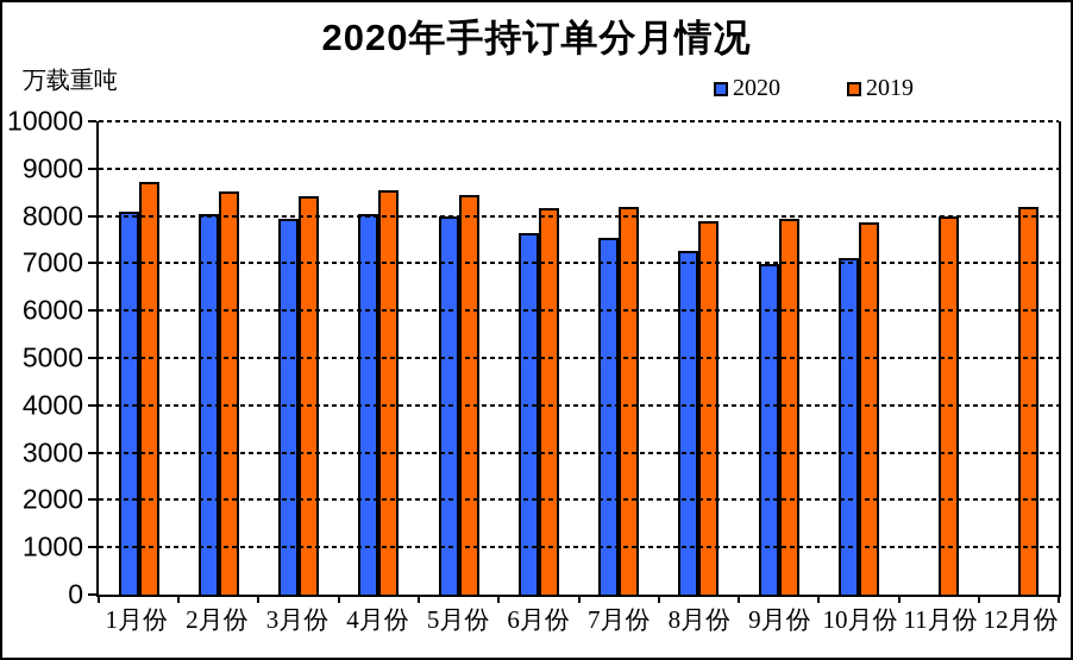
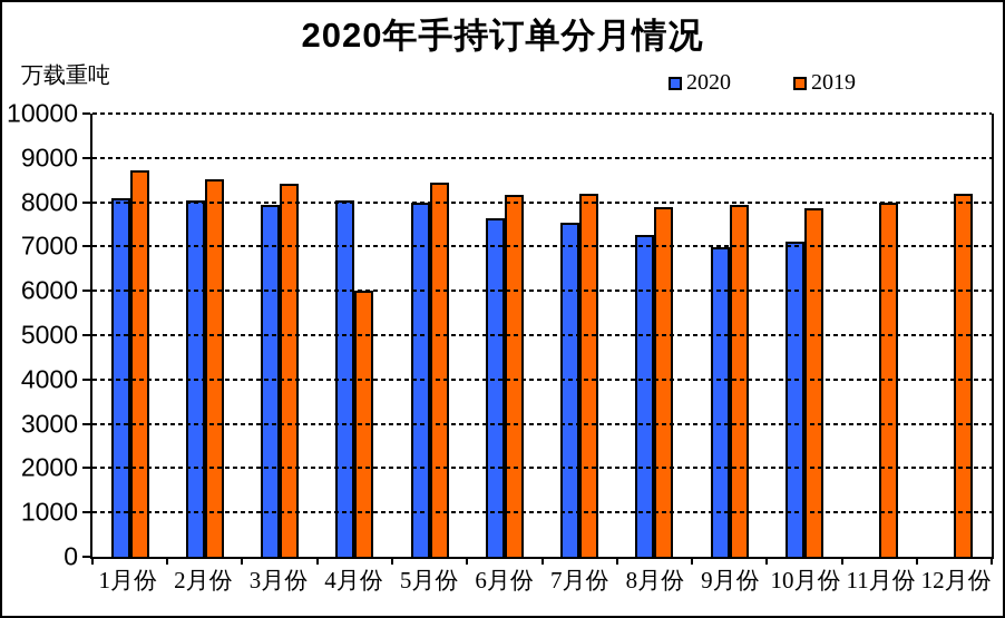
2019/4月份: 8600 -> 6000
